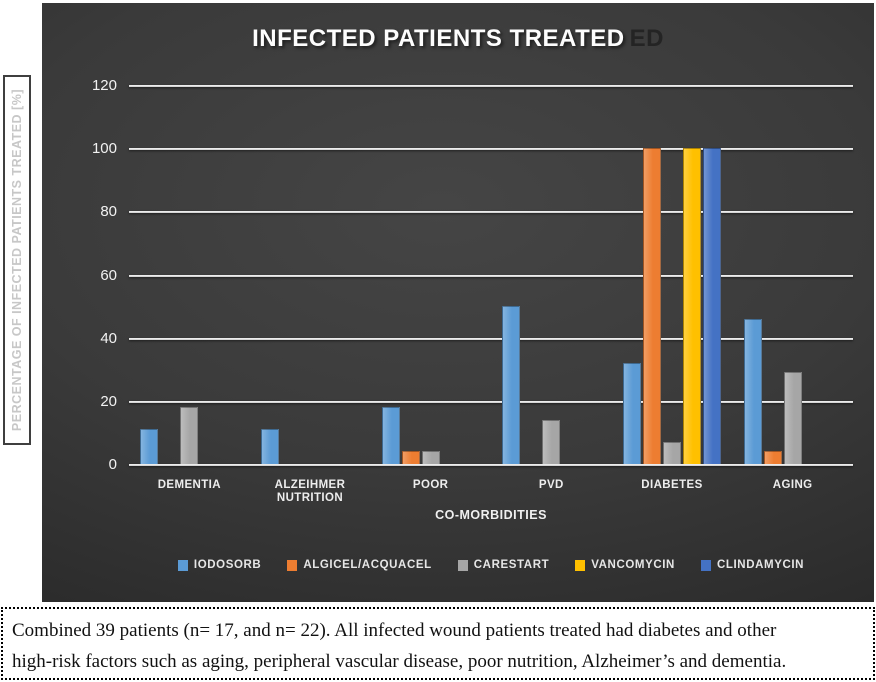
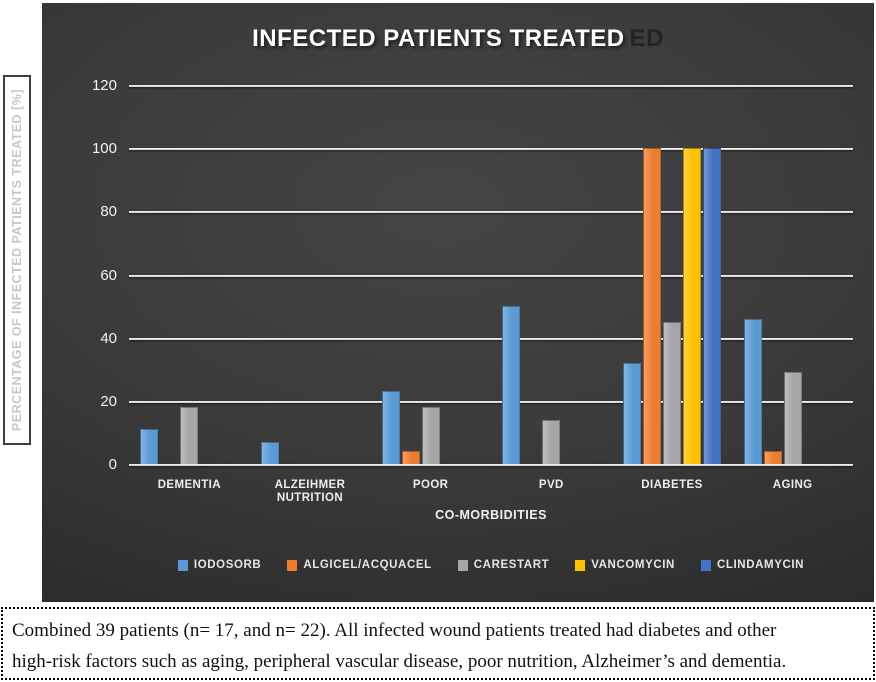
IODOSORB/ALZEIHMER NUTRITION: 11 -> 7
IODOSORB/POOR: 18 -> 23
CARESTART/POOR: 4 -> 18
CARESTART/DIABETES: 7 -> 45
